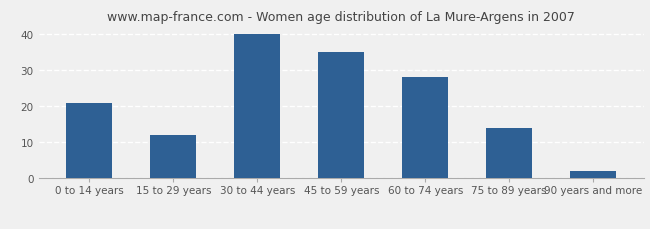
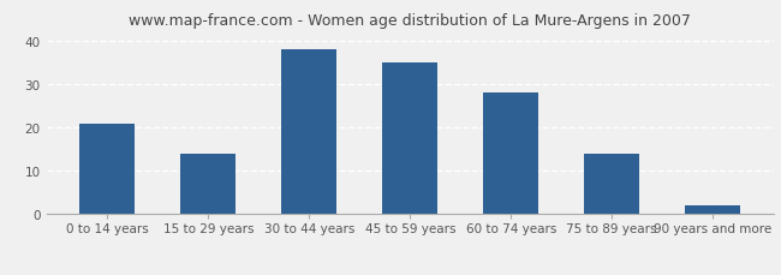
15 to 29 years: 12 -> 14
30 to 44 years: 40 -> 38
